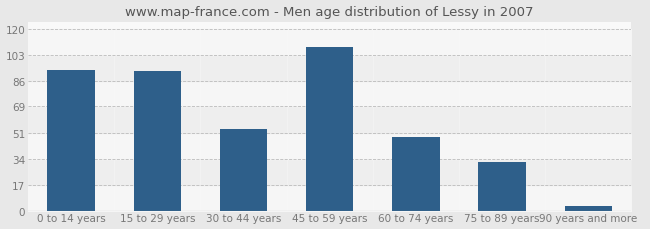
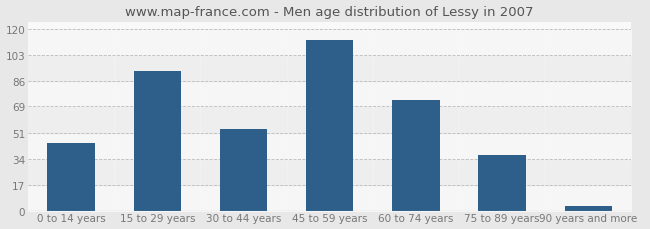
0 to 14 years: 93 -> 45
45 to 59 years: 108 -> 113
60 to 74 years: 49 -> 73
75 to 89 years: 32 -> 37
